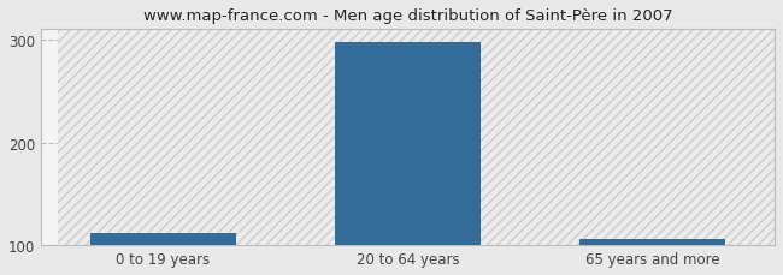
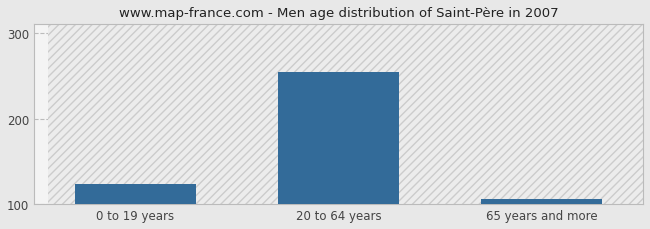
0 to 19 years: 112 -> 124
20 to 64 years: 298 -> 254
